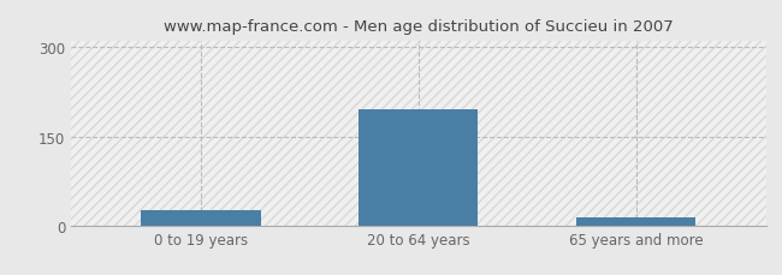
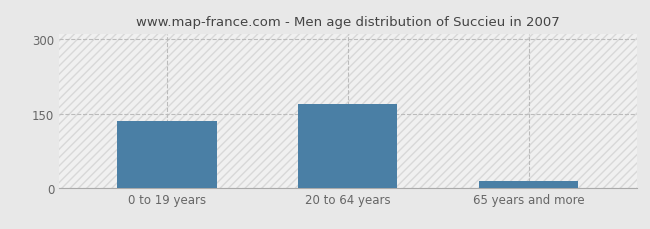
0 to 19 years: 25 -> 135
20 to 64 years: 195 -> 170
